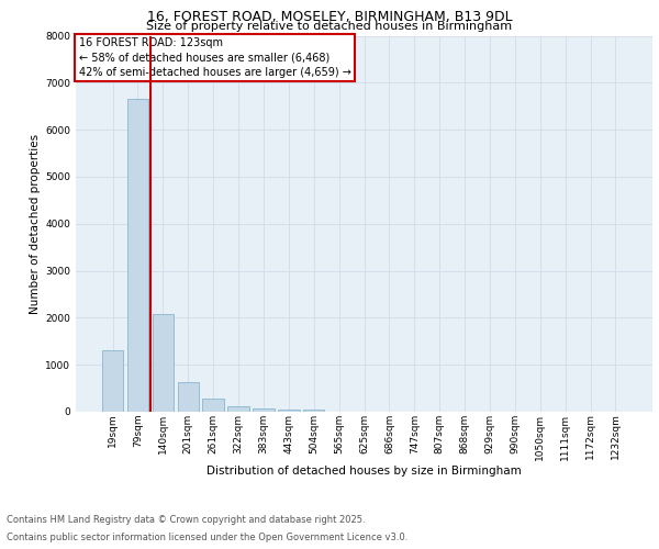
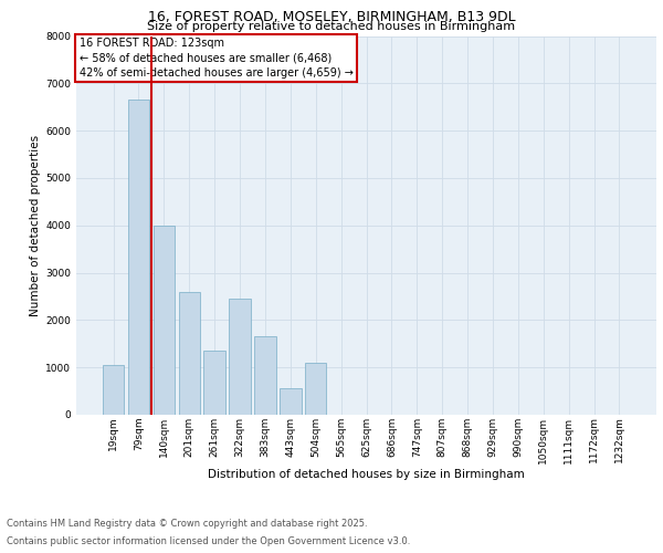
19sqm: 1300 -> 1050
140sqm: 2080 -> 4000
201sqm: 620 -> 2600
261sqm: 290 -> 1350
322sqm: 120 -> 2450
383sqm: 70 -> 1650
443sqm: 40 -> 550
504sqm: 50 -> 1100
